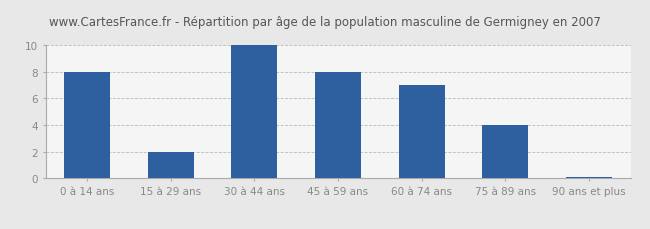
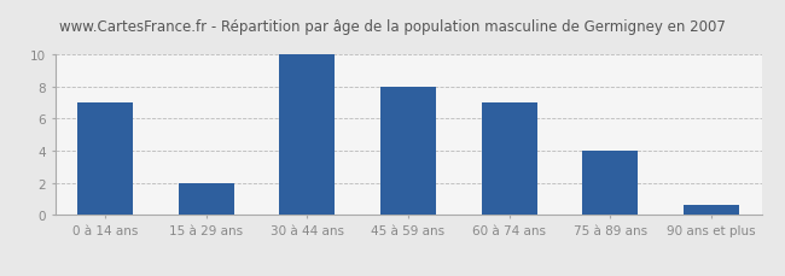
0 à 14 ans: 8.0 -> 7.0
90 ans et plus: 0.1 -> 0.6
